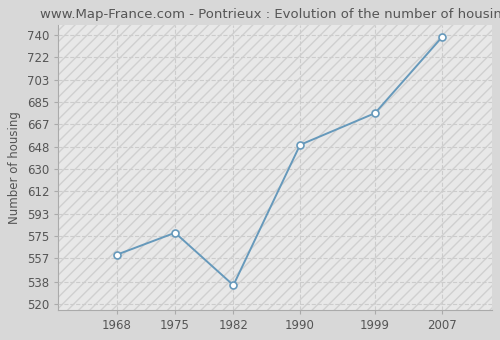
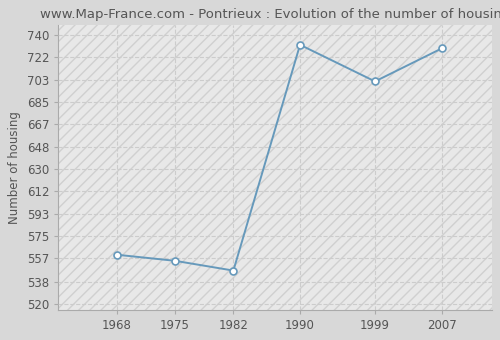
1975: 578 -> 555
1982: 535 -> 547
1990: 650 -> 732
1999: 676 -> 702
2007: 738 -> 729
